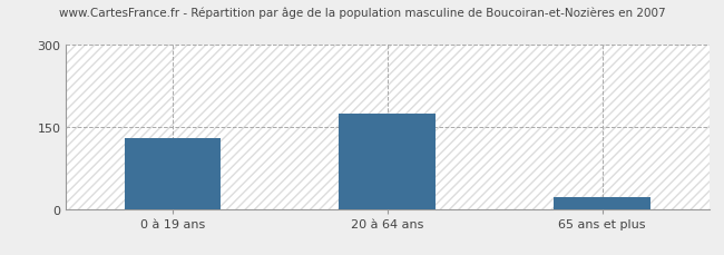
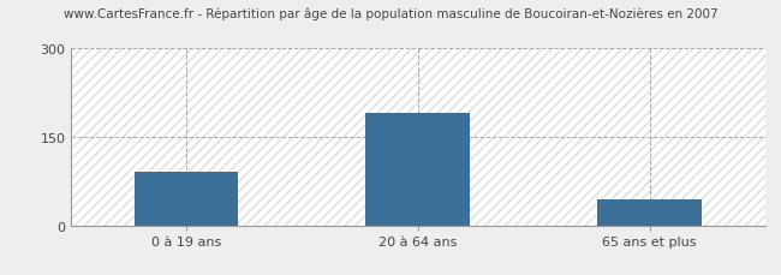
0 à 19 ans: 130 -> 90
20 à 64 ans: 175 -> 190
65 ans et plus: 22 -> 45
